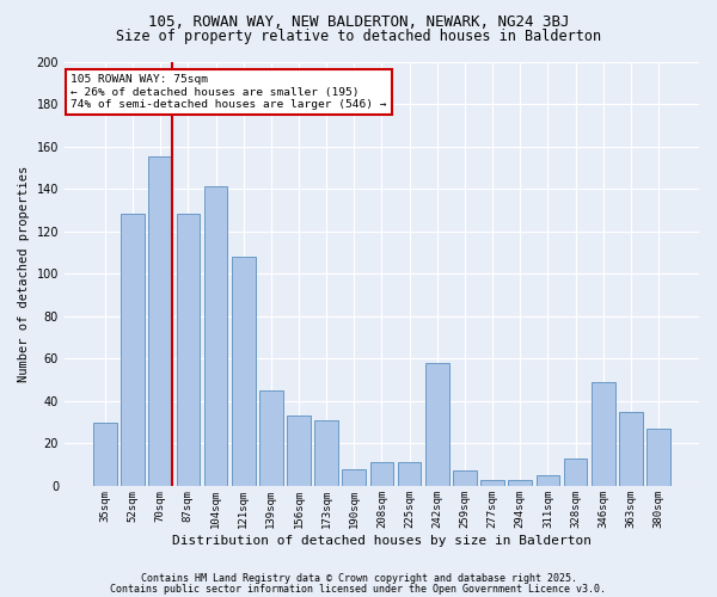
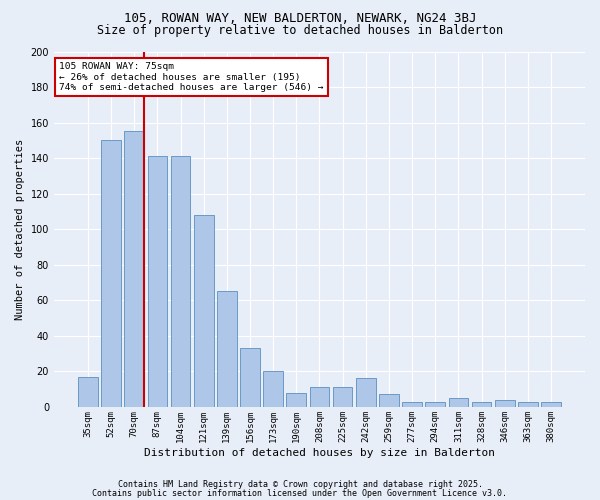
35sqm: 30 -> 17
52sqm: 128 -> 150
87sqm: 128 -> 141
139sqm: 45 -> 65
173sqm: 31 -> 20
242sqm: 58 -> 16
328sqm: 13 -> 3
346sqm: 49 -> 4
363sqm: 35 -> 3
380sqm: 27 -> 3
